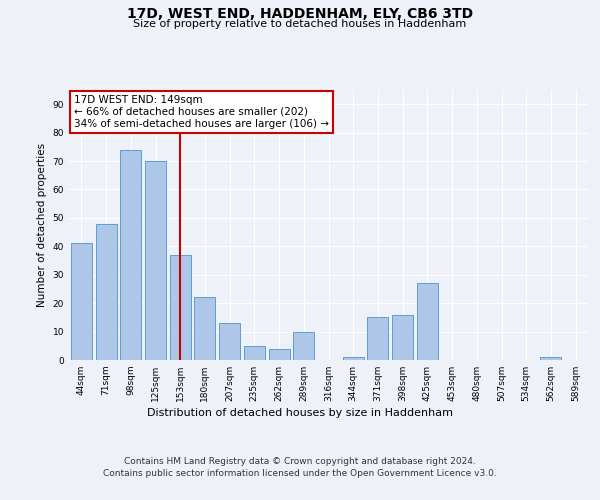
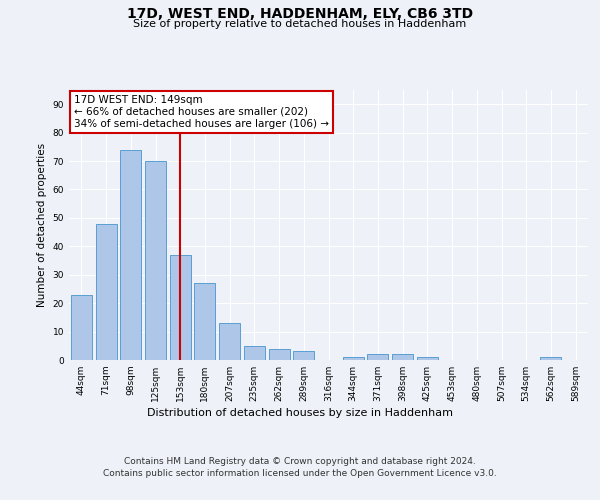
44sqm: 41 -> 23
180sqm: 22 -> 27
289sqm: 10 -> 3
371sqm: 15 -> 2
398sqm: 16 -> 2
425sqm: 27 -> 1
